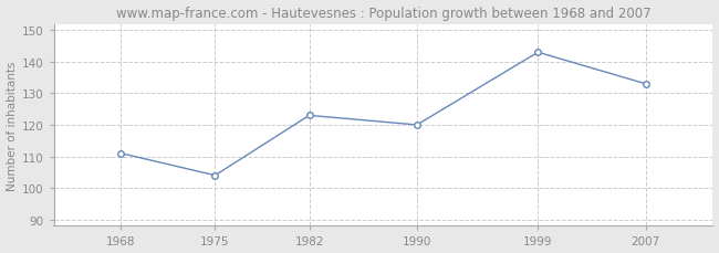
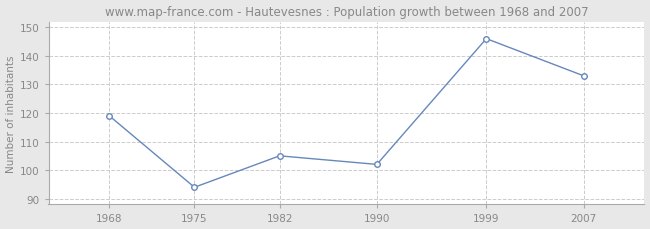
1968: 111 -> 119
1975: 104 -> 94
1982: 123 -> 105
1990: 120 -> 102
1999: 143 -> 146
